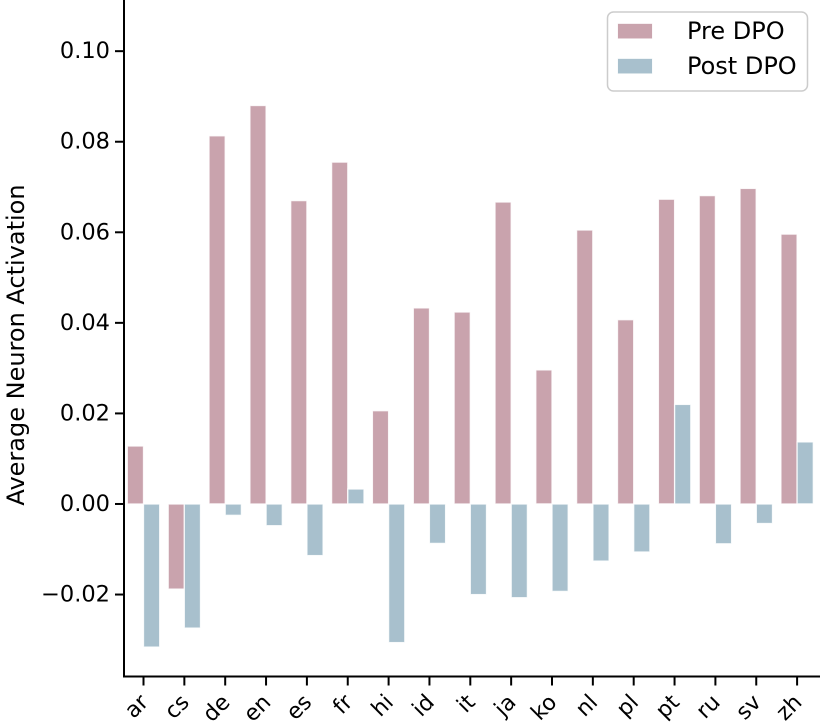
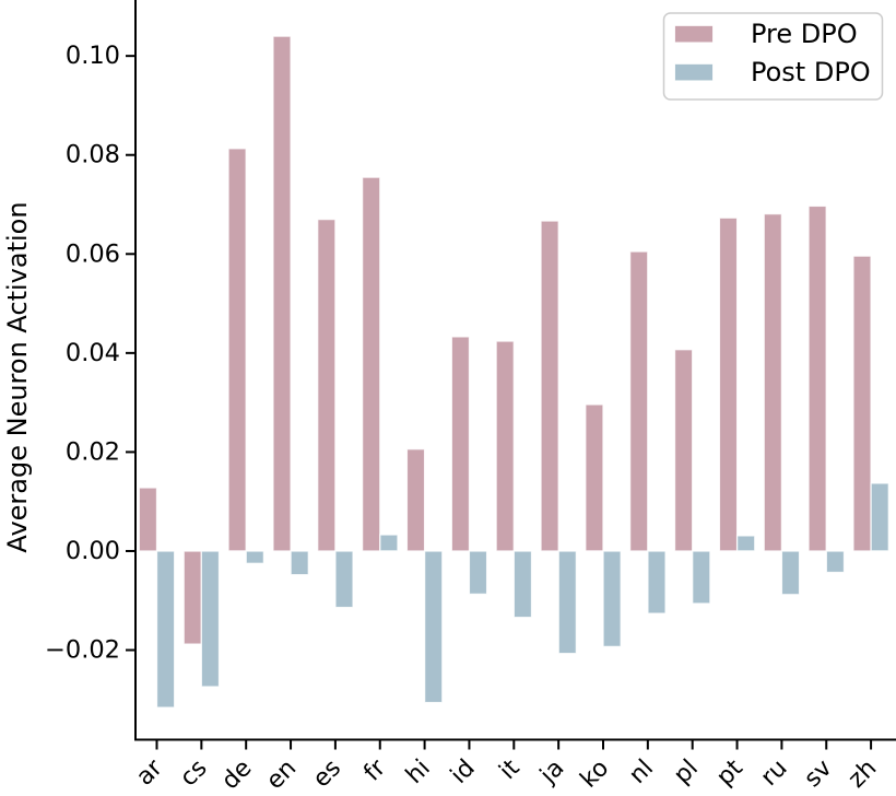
Pre DPO/en: 0.088 -> 0.104
Post DPO/it: -0.020 -> -0.013
Post DPO/pt: 0.022 -> 0.003
